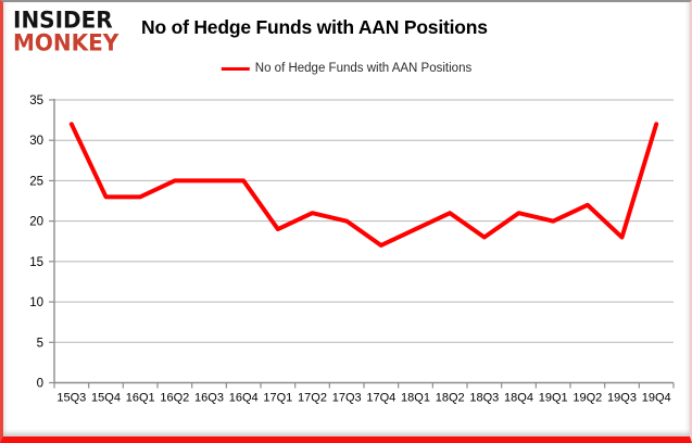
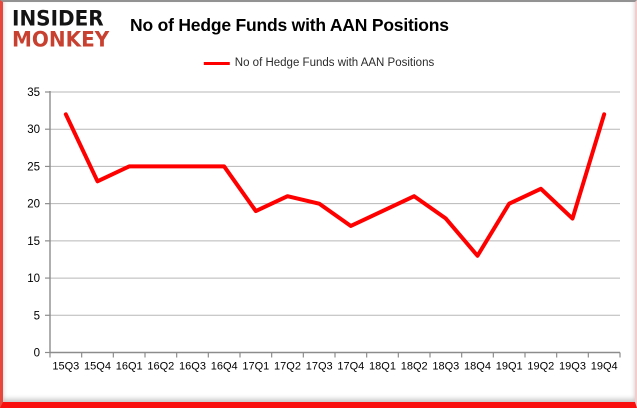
16Q1: 23 -> 25
18Q4: 21 -> 13
